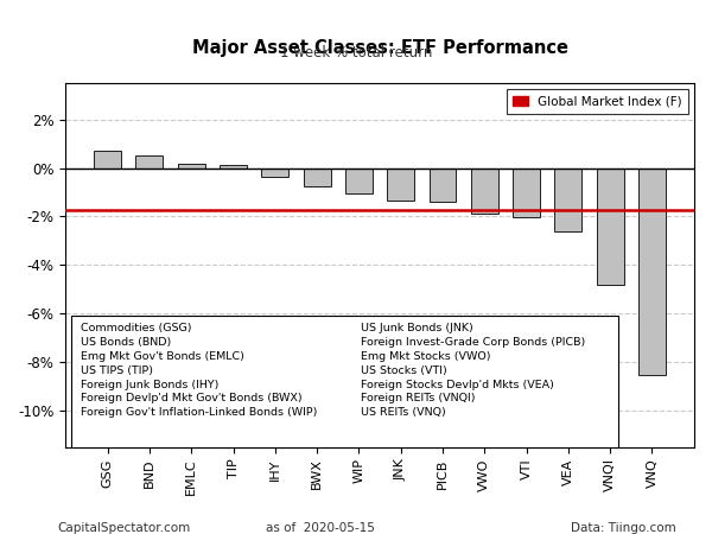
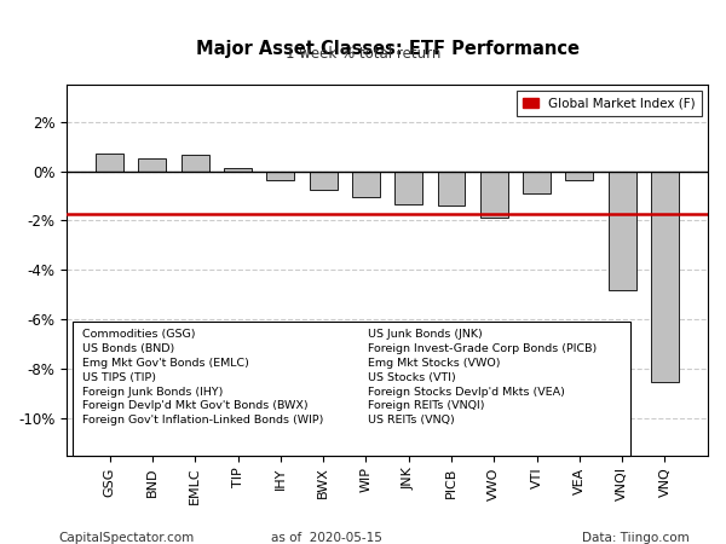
EMLC: 0.18% -> 0.65%
VTI: -2.05% -> -0.90%
VEA: -2.60% -> -0.35%
